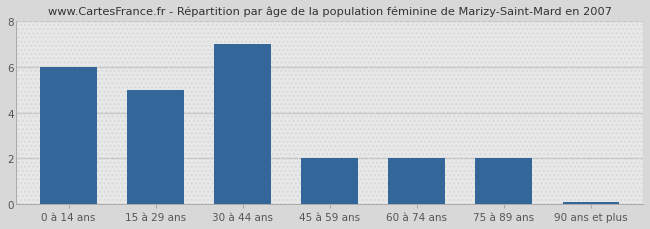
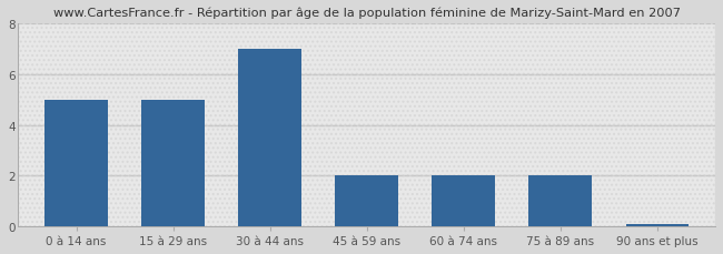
0 à 14 ans: 6.00 -> 5.00
